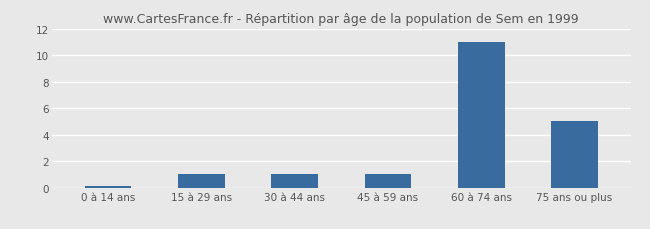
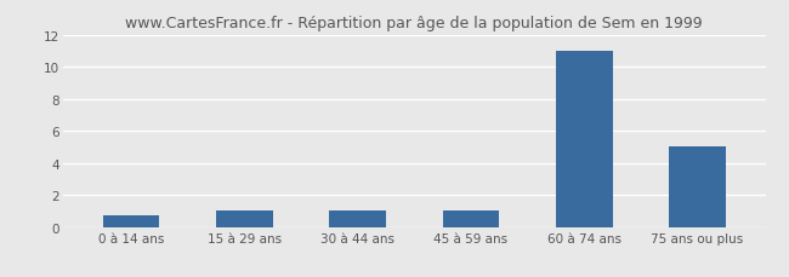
0 à 14 ans: 0.1 -> 0.7
